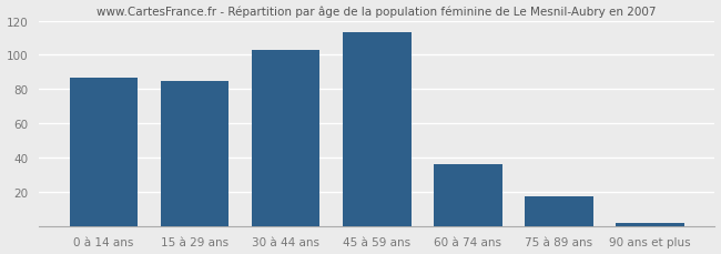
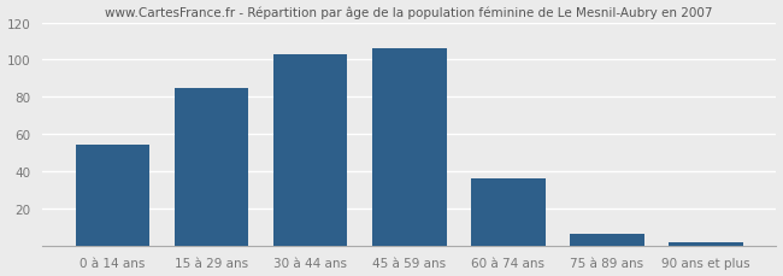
0 à 14 ans: 87 -> 54
45 à 59 ans: 113 -> 106
75 à 89 ans: 17 -> 6
